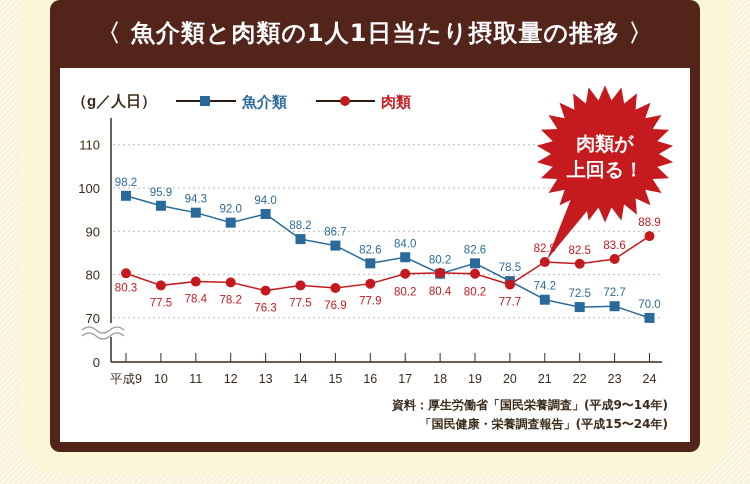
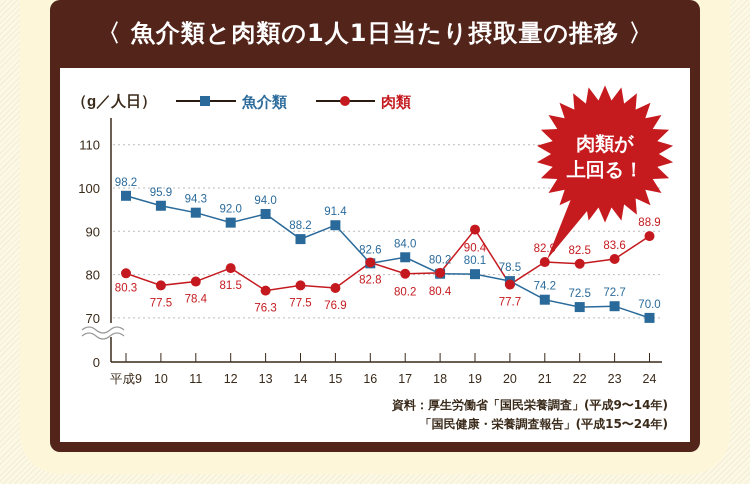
肉類/12: 78.2 -> 81.5
魚介類/15: 86.7 -> 91.4
肉類/16: 77.9 -> 82.8
魚介類/19: 82.6 -> 80.1
肉類/19: 80.2 -> 90.4
